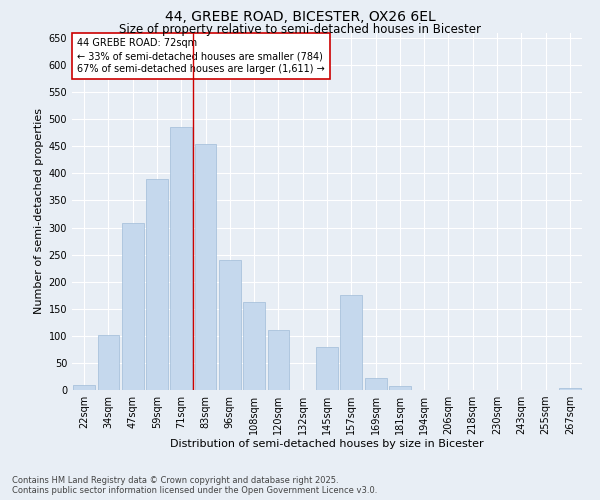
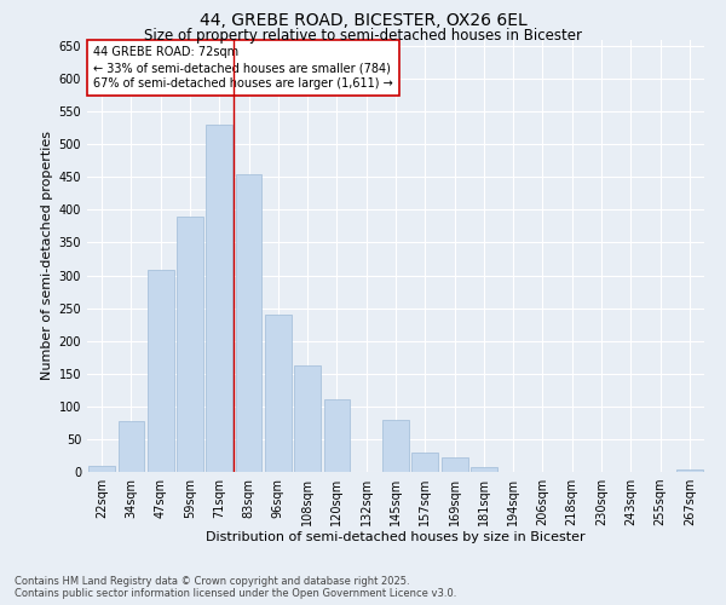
34sqm: 102 -> 78
71sqm: 486 -> 530
157sqm: 176 -> 30
